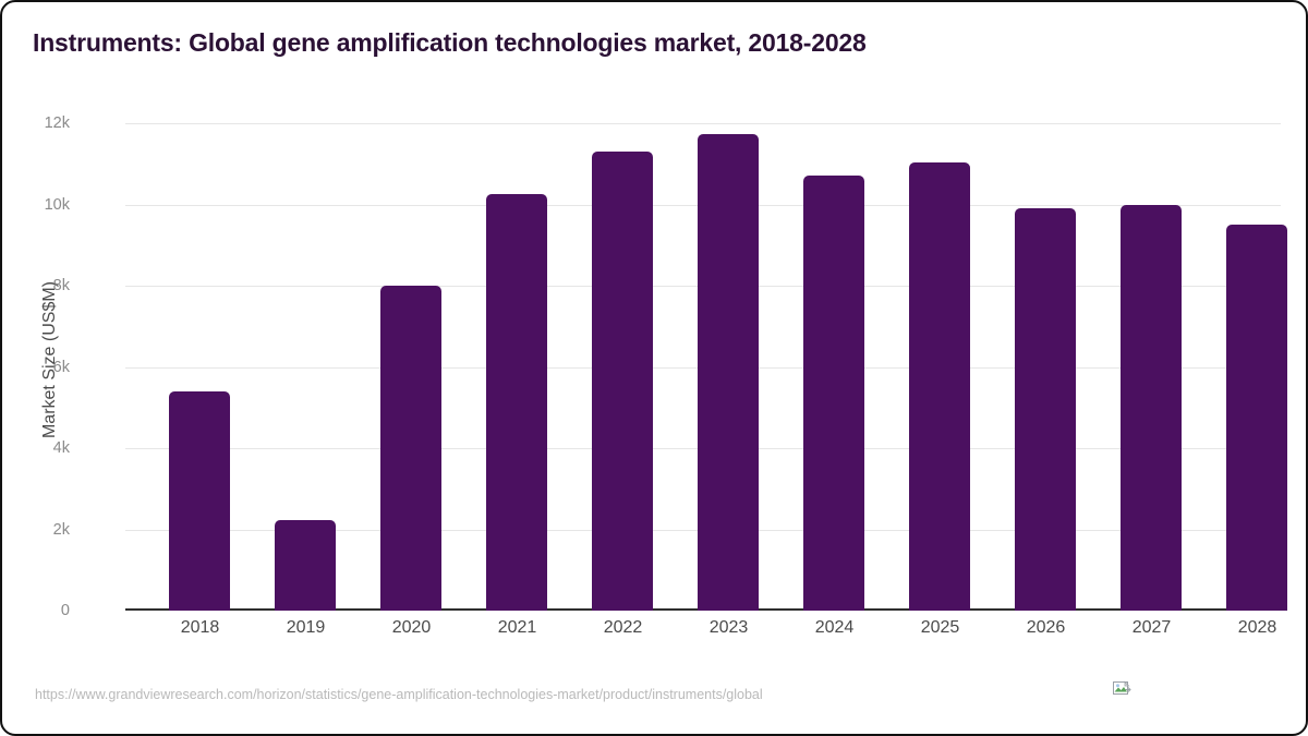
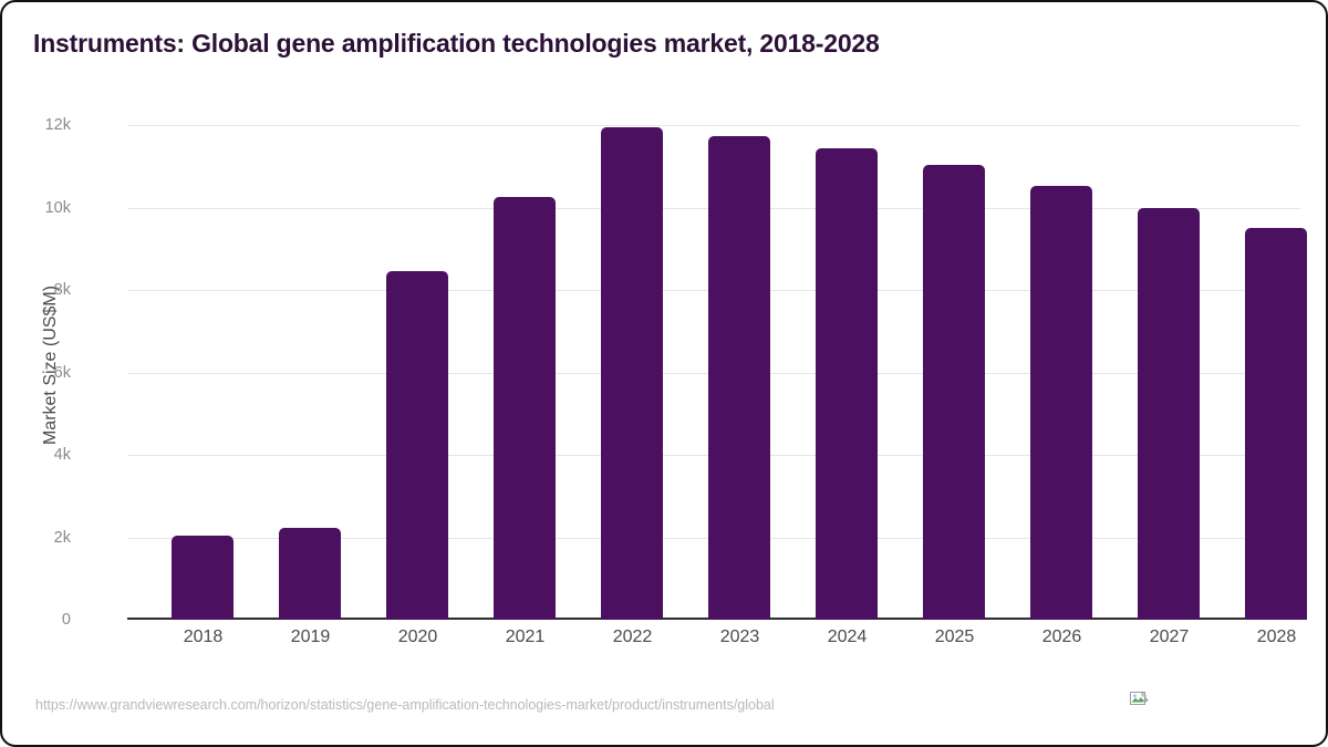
2018: 5.4k -> 2.0k
2020: 8.0k -> 8.4k
2022: 11.3k -> 12.0k
2024: 10.7k -> 11.4k
2026: 9.9k -> 10.5k
